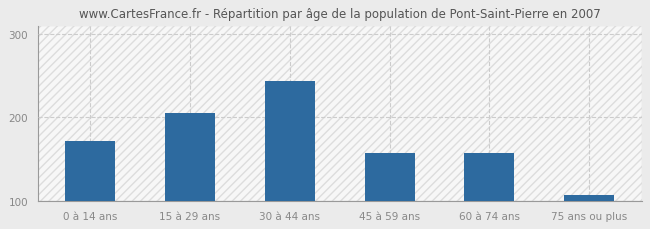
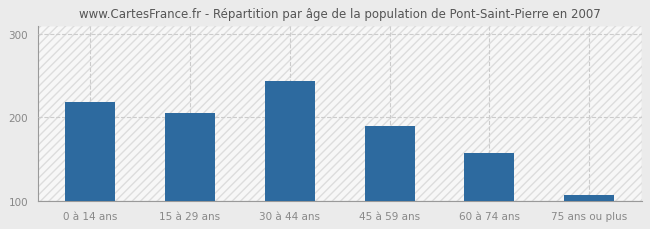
0 à 14 ans: 172 -> 219
45 à 59 ans: 158 -> 190
